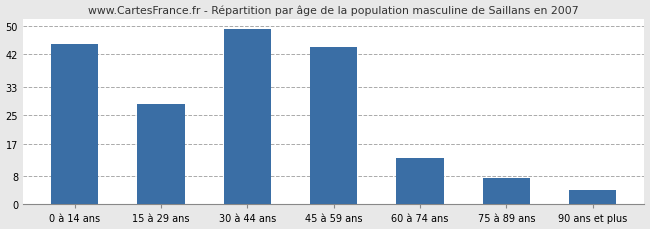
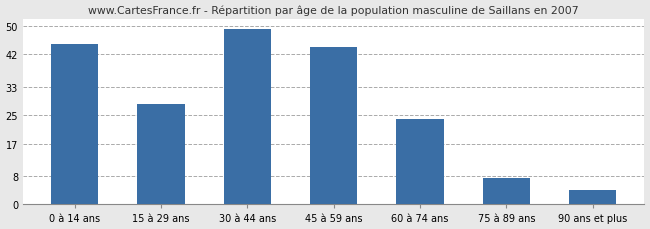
60 à 74 ans: 13.0 -> 24.0
